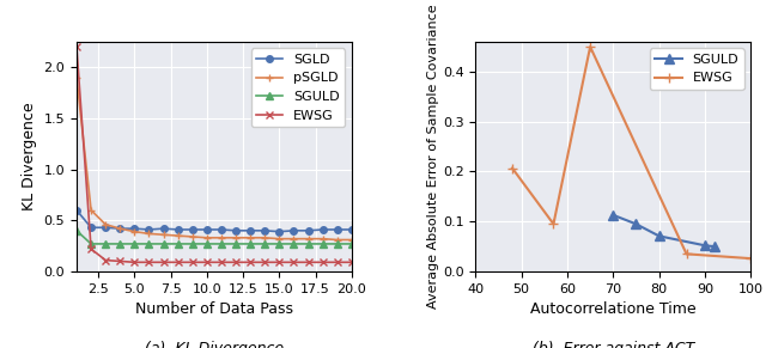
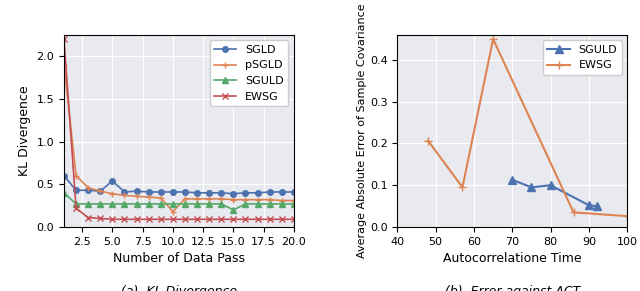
SGLD/5.0: 0.42 -> 0.54
pSGLD/10.0: 0.33 -> 0.18
SGULD/15.0: 0.27 -> 0.20
SGULD/80: 0.071 -> 0.100
